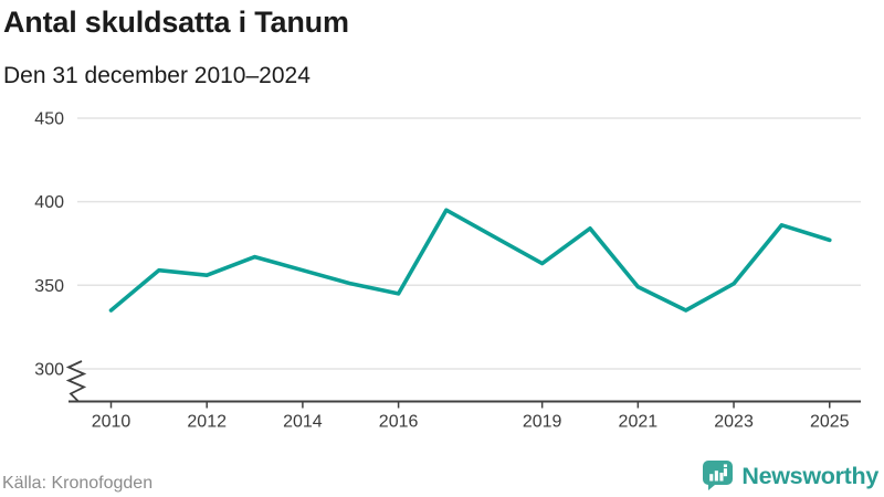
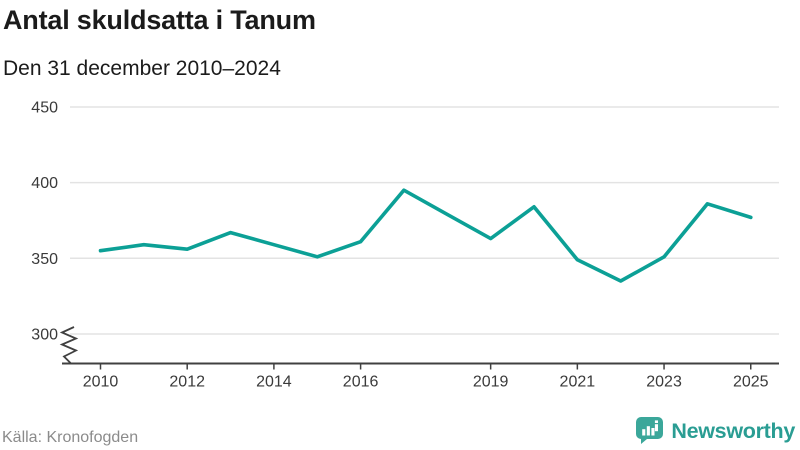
2010: 335 -> 355
2016: 345 -> 361
